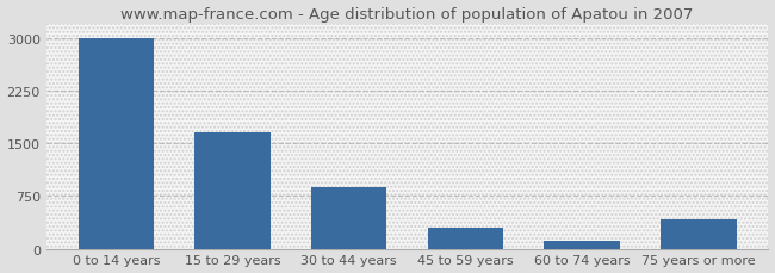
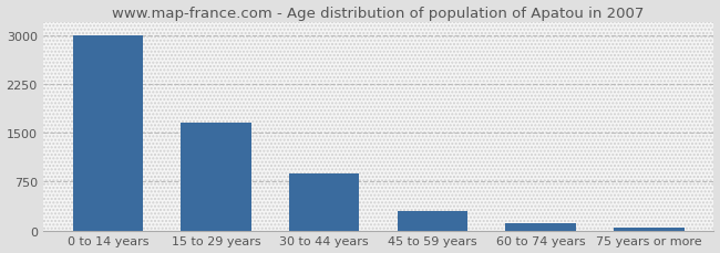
75 years or more: 420 -> 50
